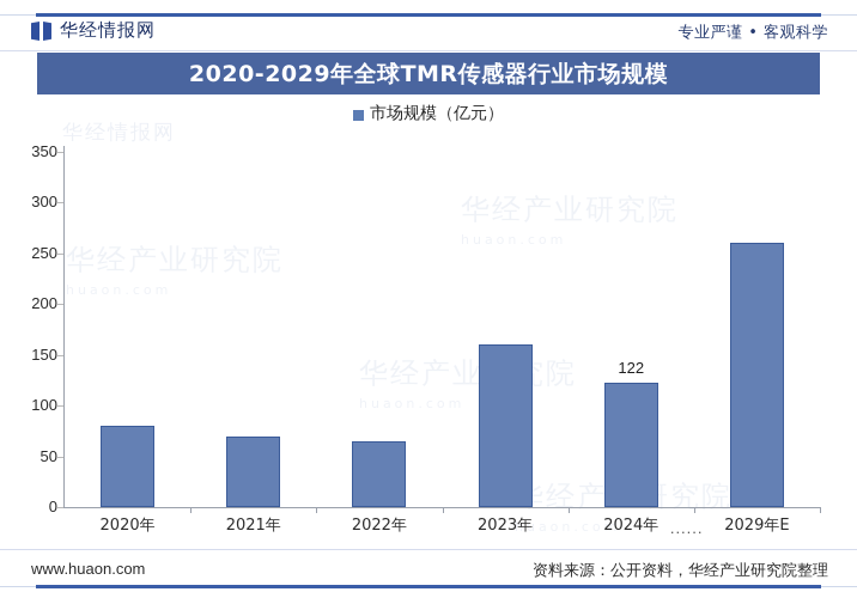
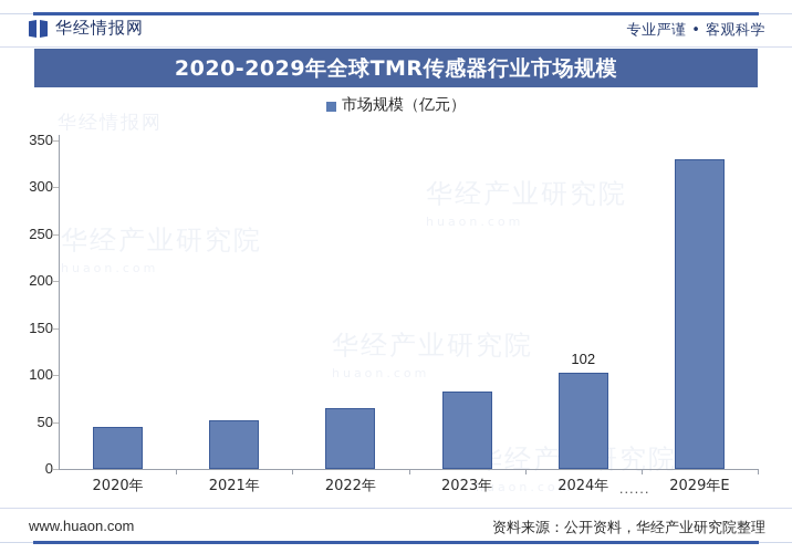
2020年: 80 -> 40
2021年: 70 -> 50
2023年: 160 -> 80
2024年: 122 -> 102
2029年E: 260 -> 330
